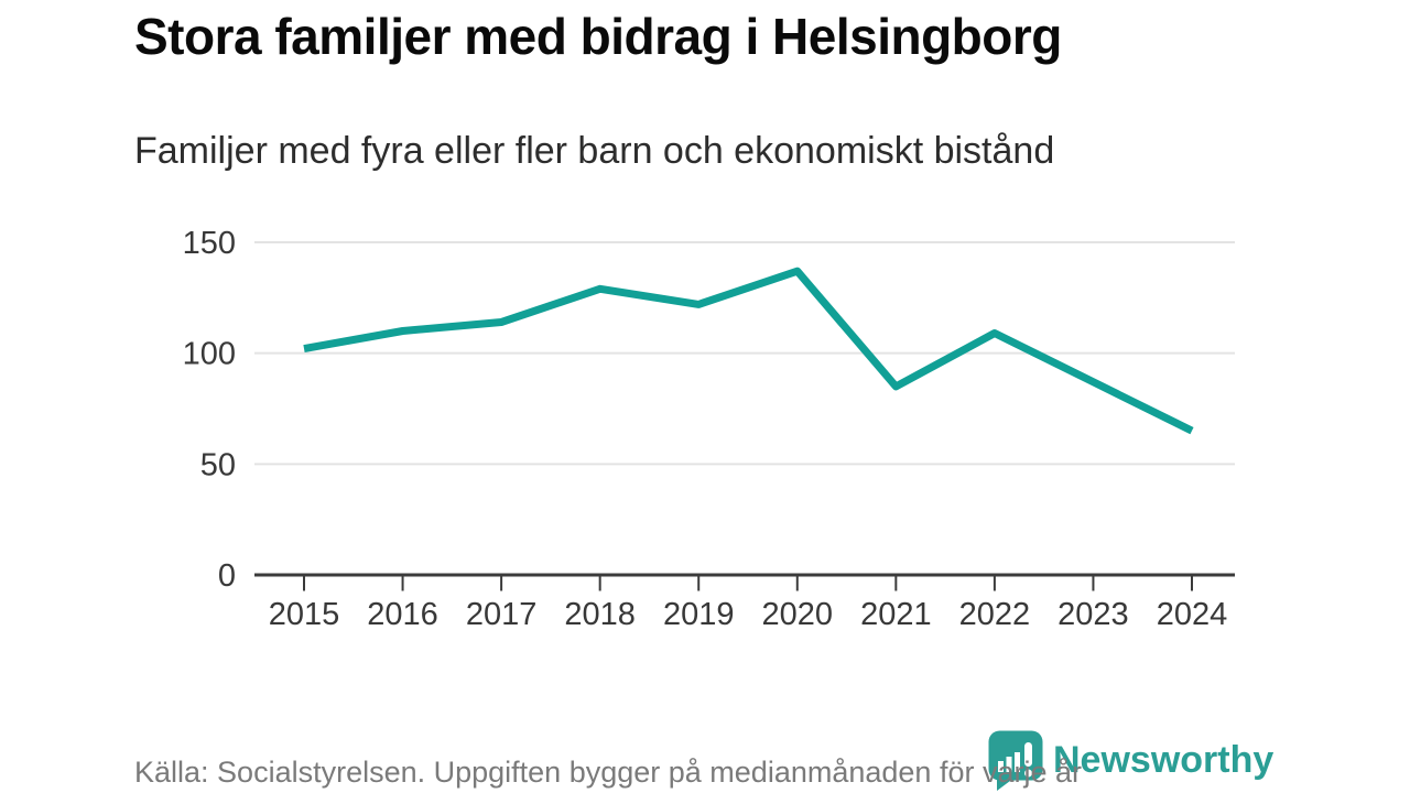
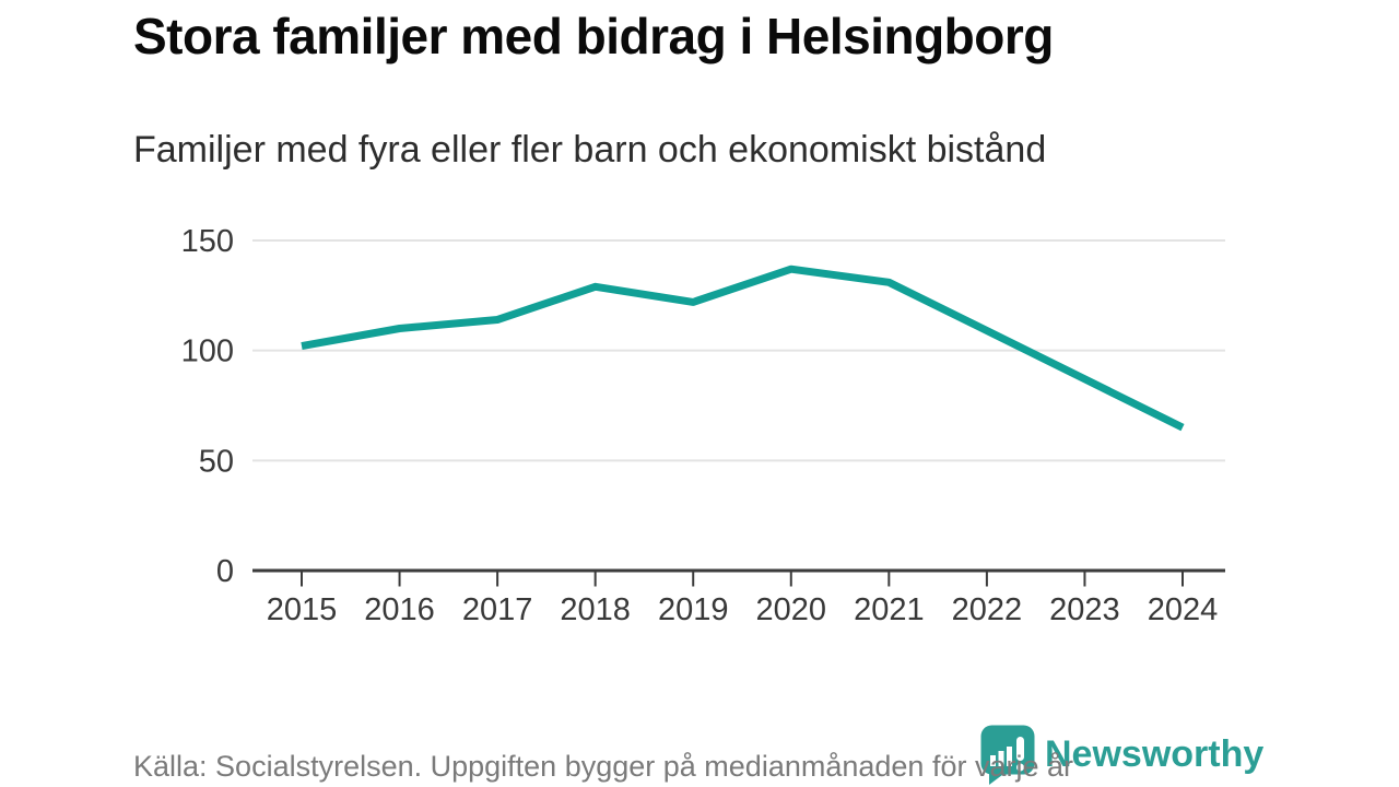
2021: 85 -> 131
